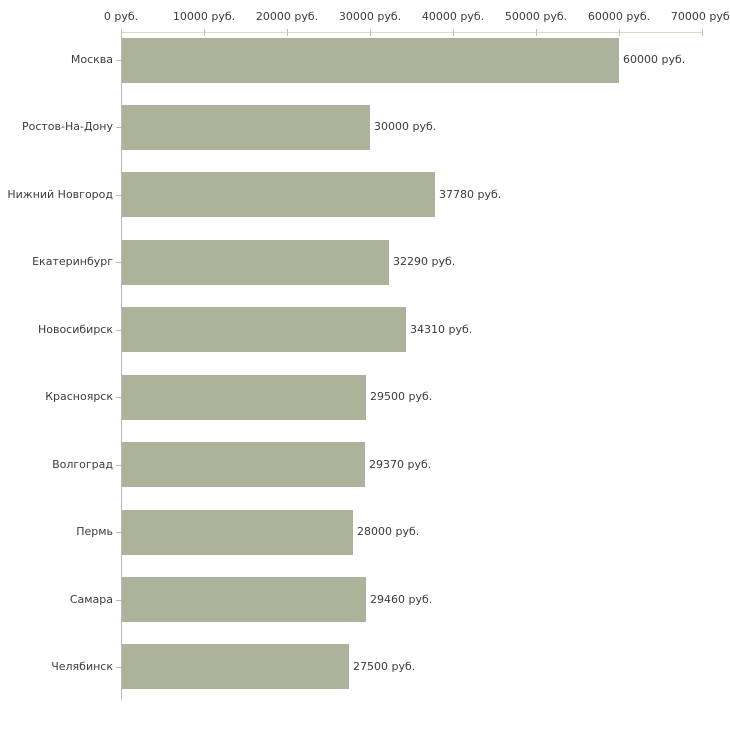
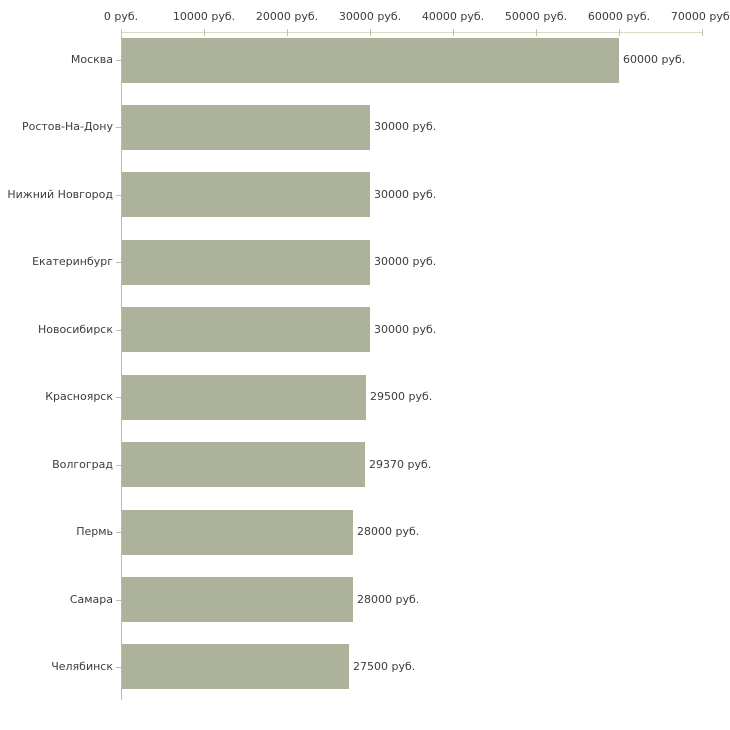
Нижний Новгород: 37780 -> 30000
Екатеринбург: 32290 -> 30000
Новосибирск: 34310 -> 30000
Самара: 29460 -> 28000
